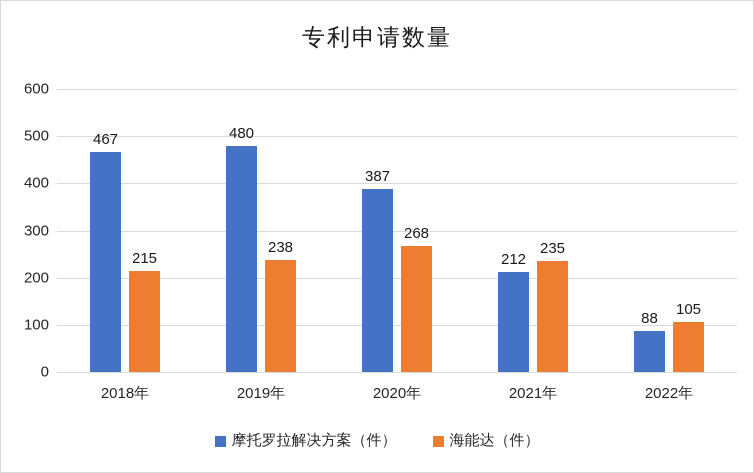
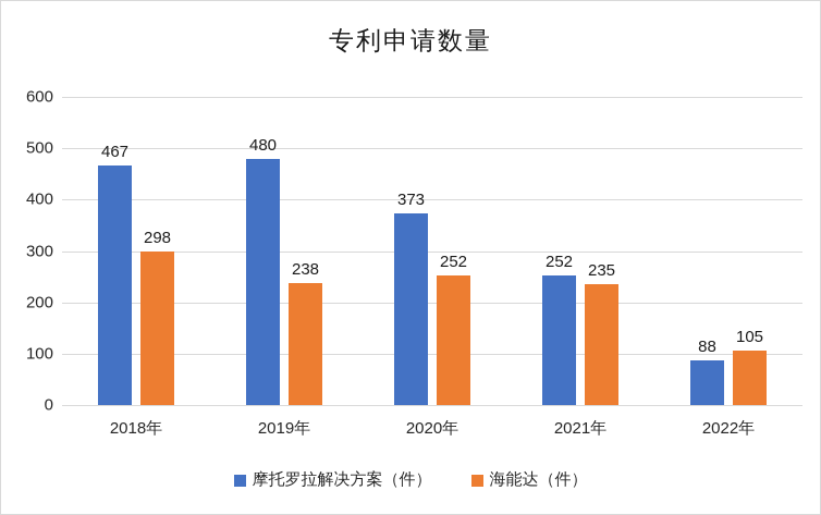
海能达（件）/2018年: 215 -> 298
摩托罗拉解决方案（件）/2020年: 387 -> 373
海能达（件）/2020年: 268 -> 252
摩托罗拉解决方案（件）/2021年: 212 -> 252
